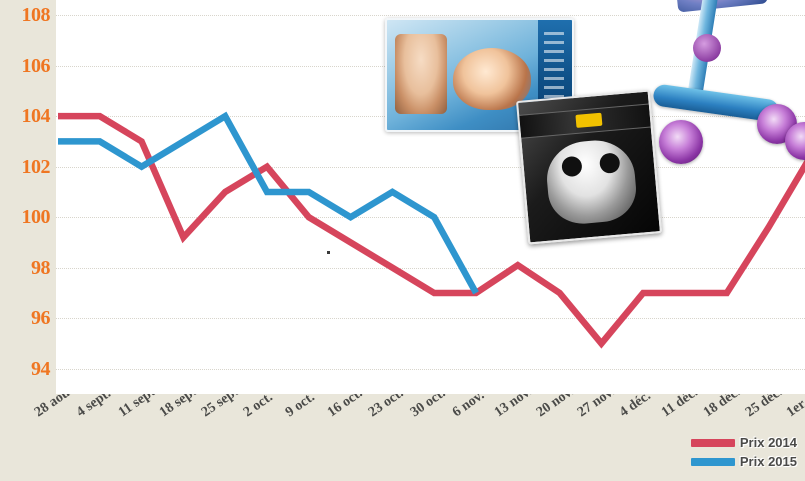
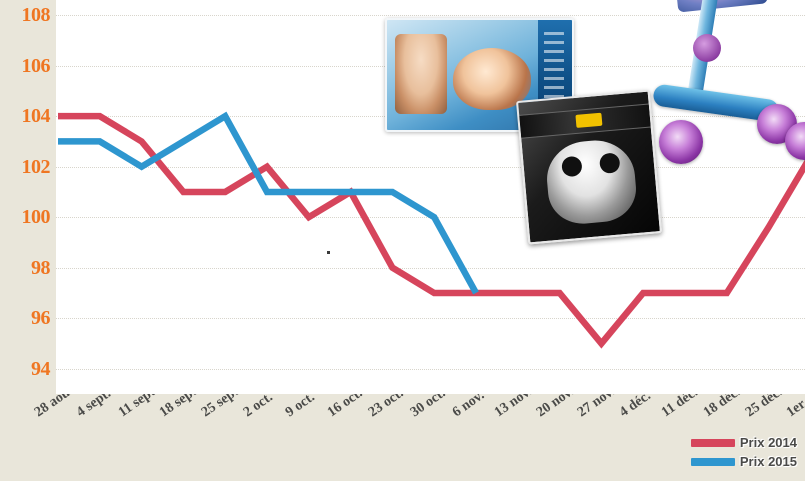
Prix 2014/18 sept.: 99.2 -> 101.0
Prix 2014/16 oct.: 99.0 -> 101.0
Prix 2015/16 oct.: 100 -> 101
Prix 2014/13 nov.: 98.1 -> 97.0
